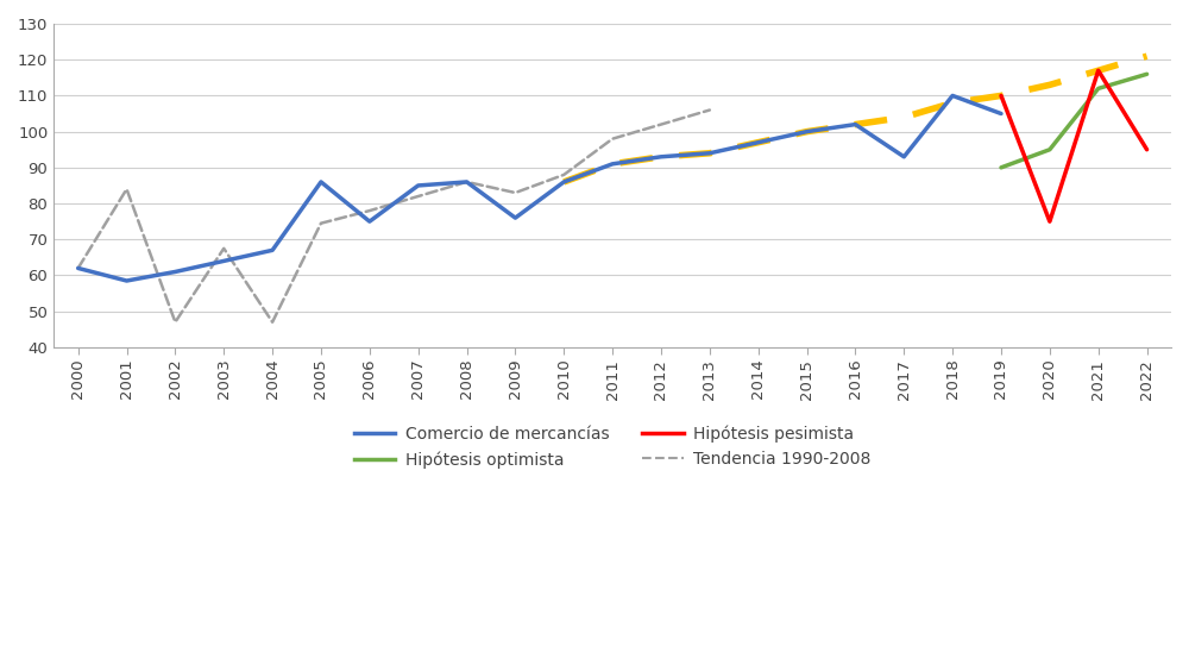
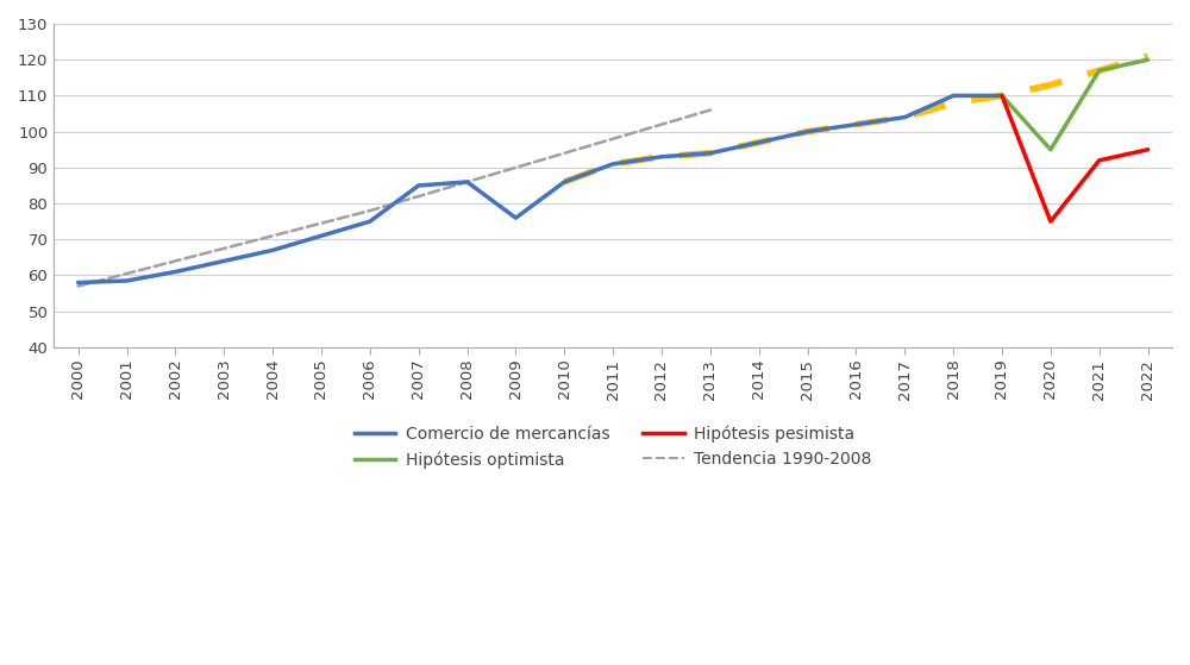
Comercio de mercancías/2000: 62.0 -> 58.0
Tendencia 1990-2008/2000: 62.0 -> 57.0
Tendencia 1990-2008/2001: 84.0 -> 60.5
Tendencia 1990-2008/2002: 47.0 -> 64.0
Tendencia 1990-2008/2004: 47.0 -> 71.0
Comercio de mercancías/2005: 86.0 -> 71.0
Tendencia 1990-2008/2009: 83.0 -> 90.0
Tendencia 1990-2008/2010: 88.0 -> 94.0
Comercio de mercancías/2017: 93.0 -> 104.0
Comercio de mercancías/2019: 105.0 -> 110.0
Hipótesis optimista/2019: 90 -> 110
Hipótesis optimista/2021: 112 -> 117
Hipótesis pesimista/2021: 117 -> 92
Hipótesis optimista/2022: 116 -> 120
